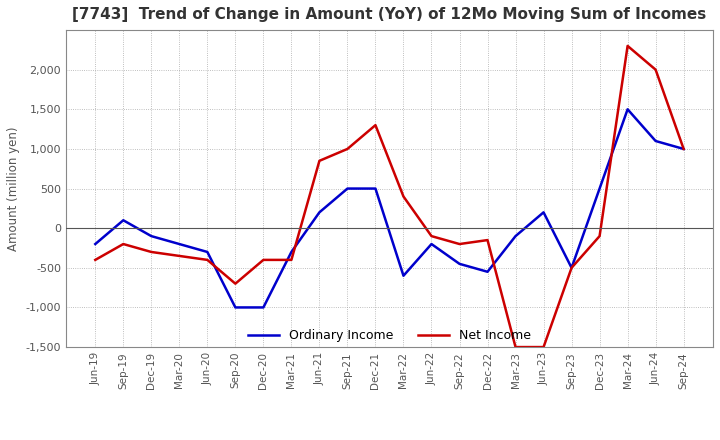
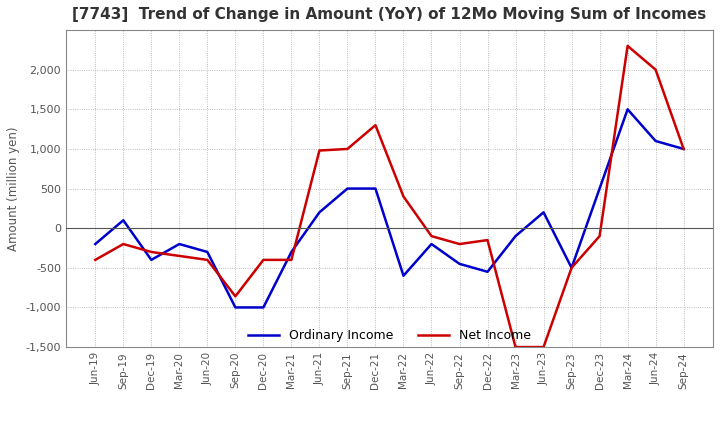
Ordinary Income/Dec-19: -100 -> -400
Net Income/Sep-20: -700 -> -860
Net Income/Jun-21: 850 -> 980
